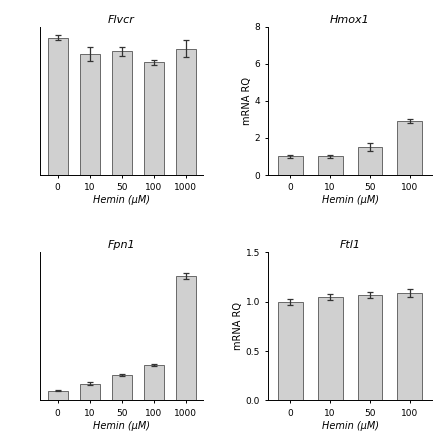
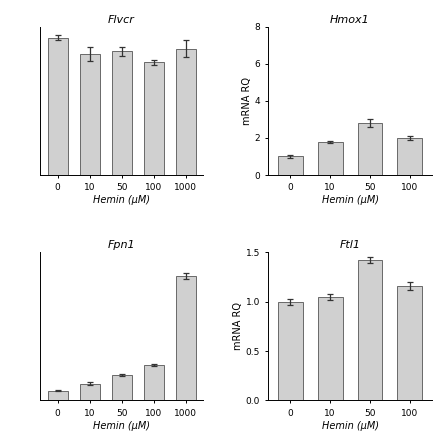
Hmox1/10: 1.0 -> 1.8
Hmox1/50: 1.5 -> 2.8
Hmox1/100: 2.9 -> 2.0
Ftl1/50: 1.07 -> 1.42
Ftl1/100: 1.09 -> 1.16
